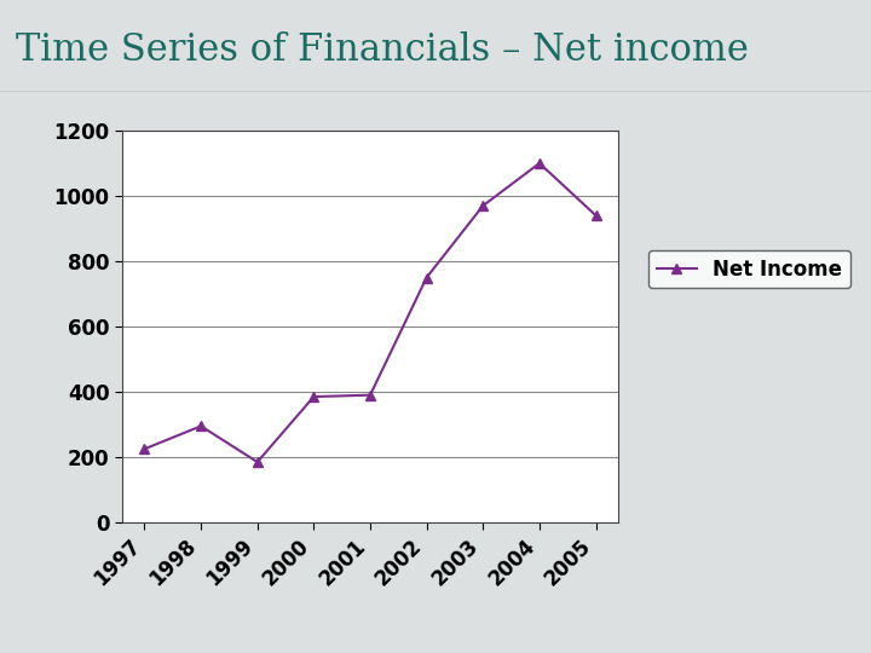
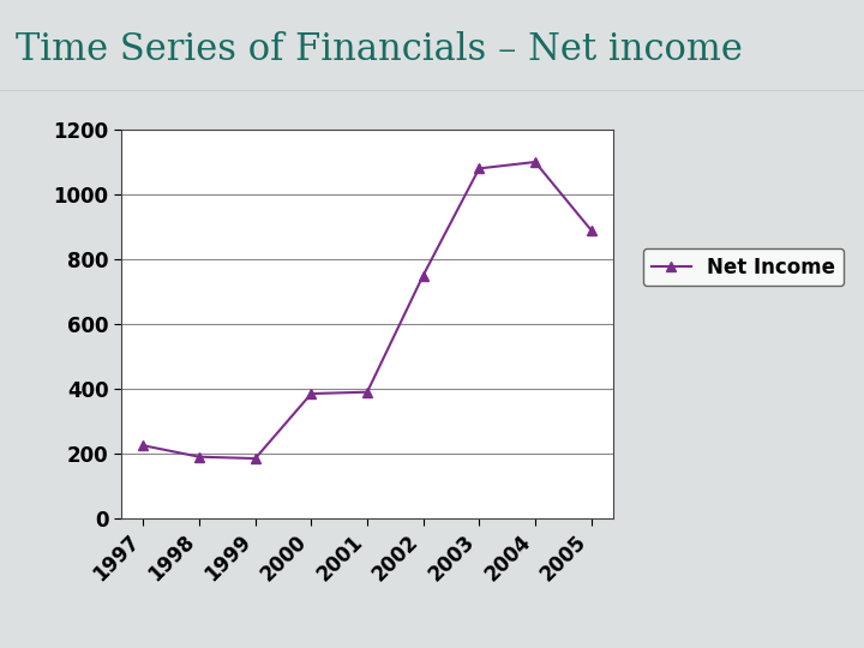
1998: 295 -> 190
2003: 970 -> 1080
2005: 940 -> 890
